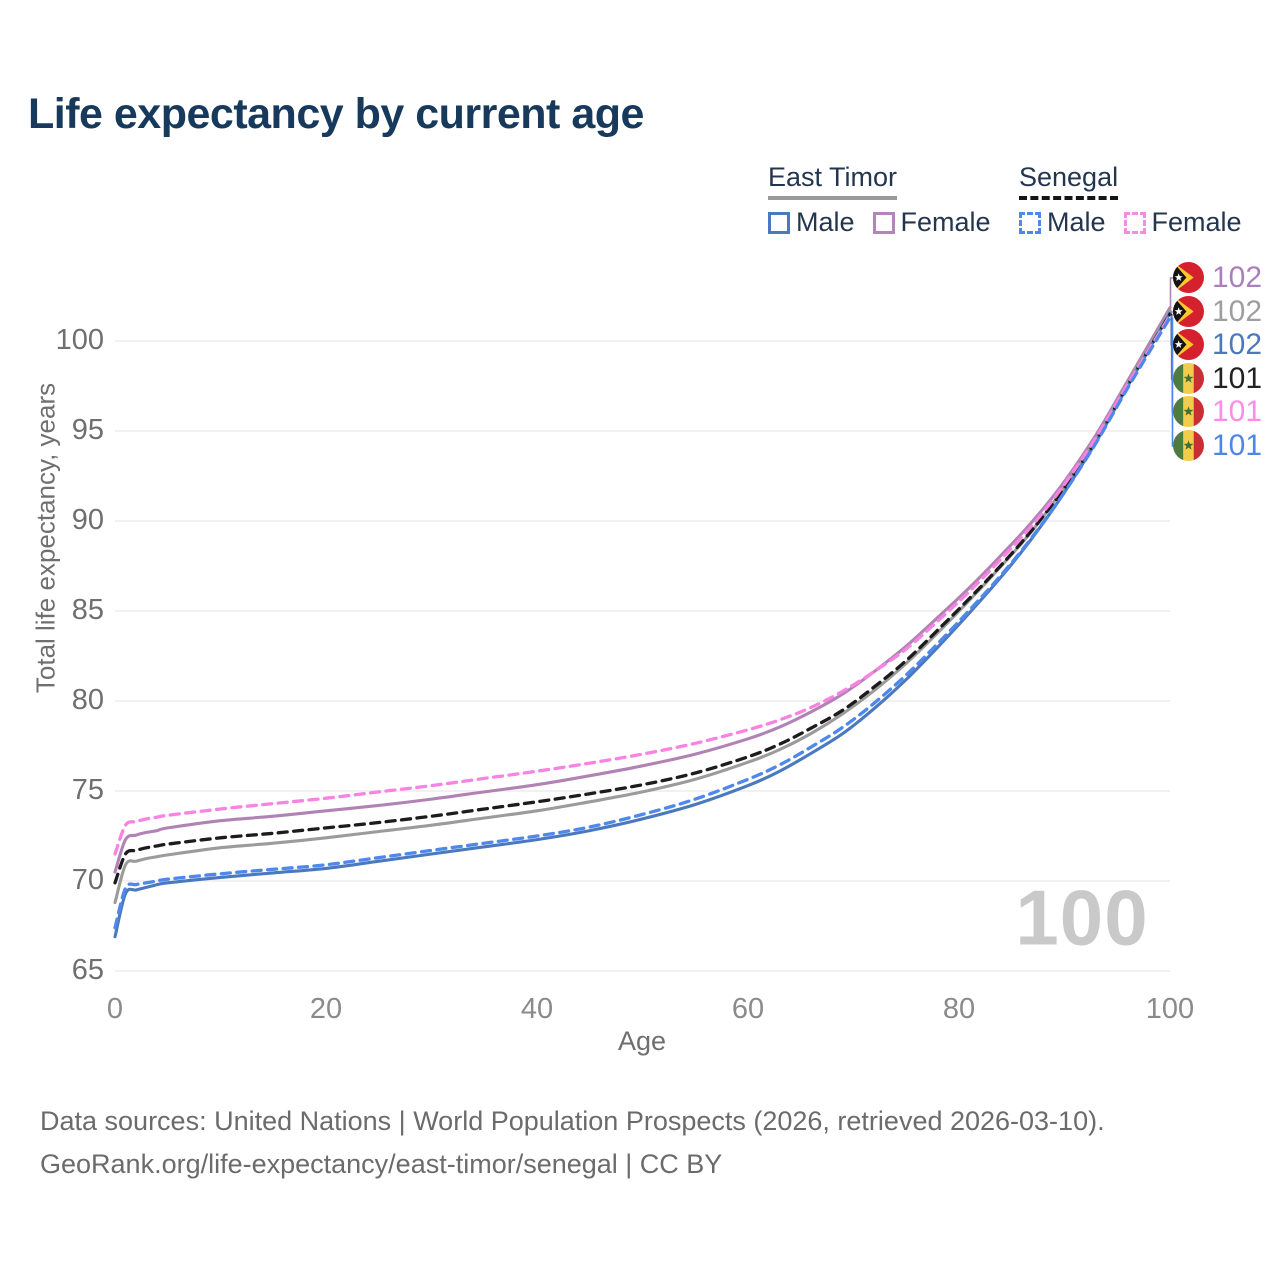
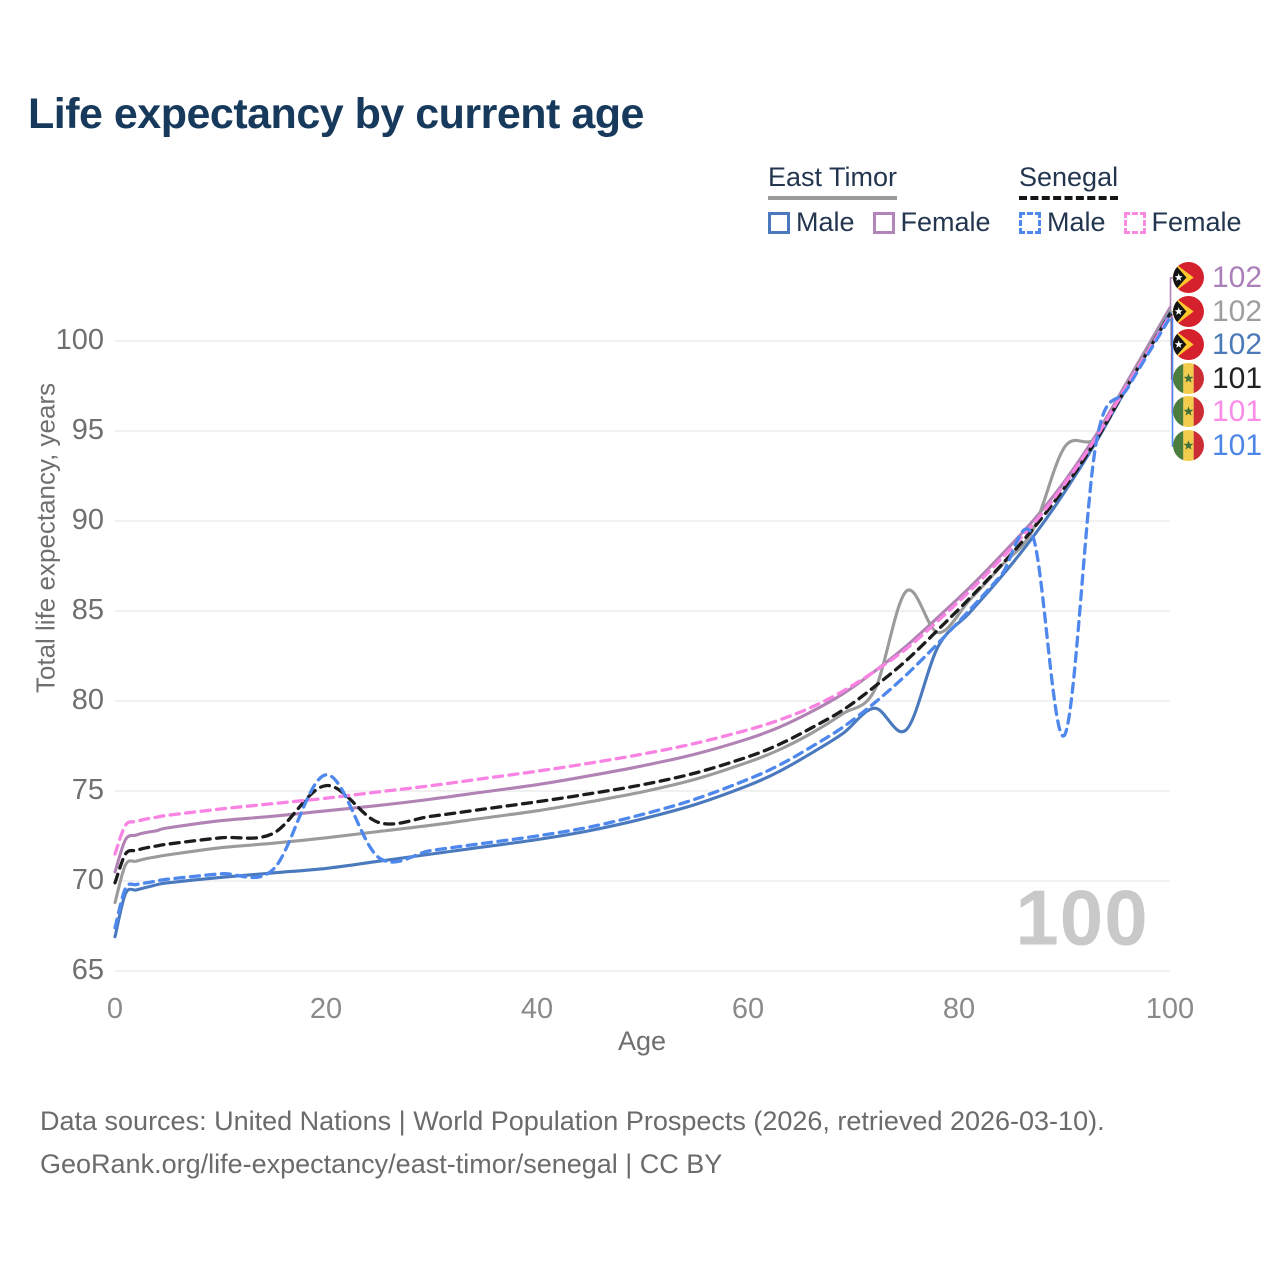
Senegal/20: 73.0 -> 75.3
Senegal Male/20: 70.9 -> 75.9
East Timor/75: 82.1 -> 86.1
East Timor Male/75: 81.2 -> 78.4
East Timor/90: 91.9 -> 94.1
Senegal Male/90: 91.6 -> 78.1
